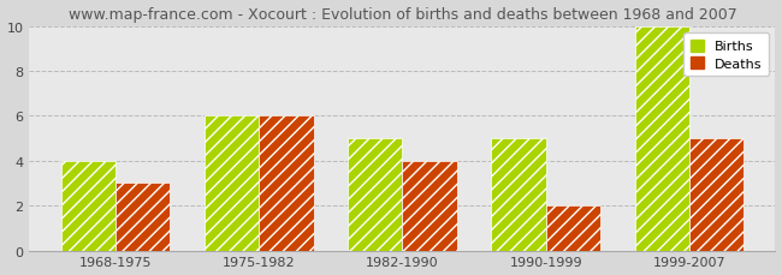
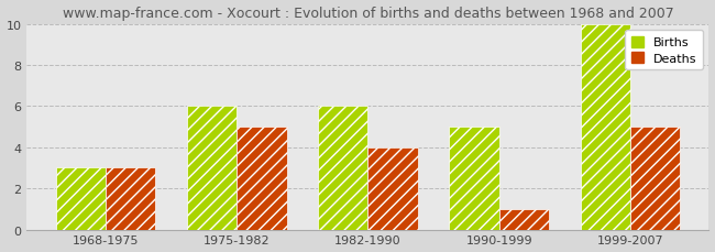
Births/1968-1975: 4 -> 3
Deaths/1975-1982: 6 -> 5
Births/1982-1990: 5 -> 6
Deaths/1990-1999: 2 -> 1
